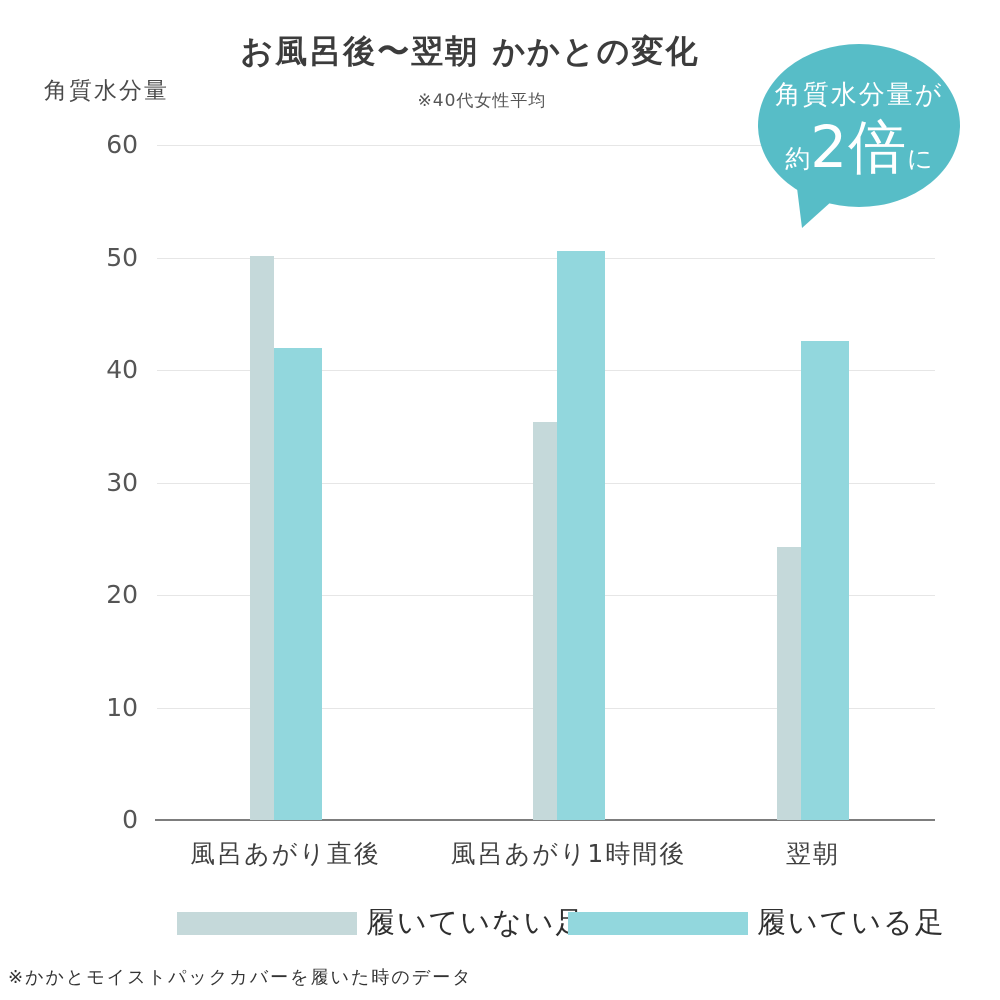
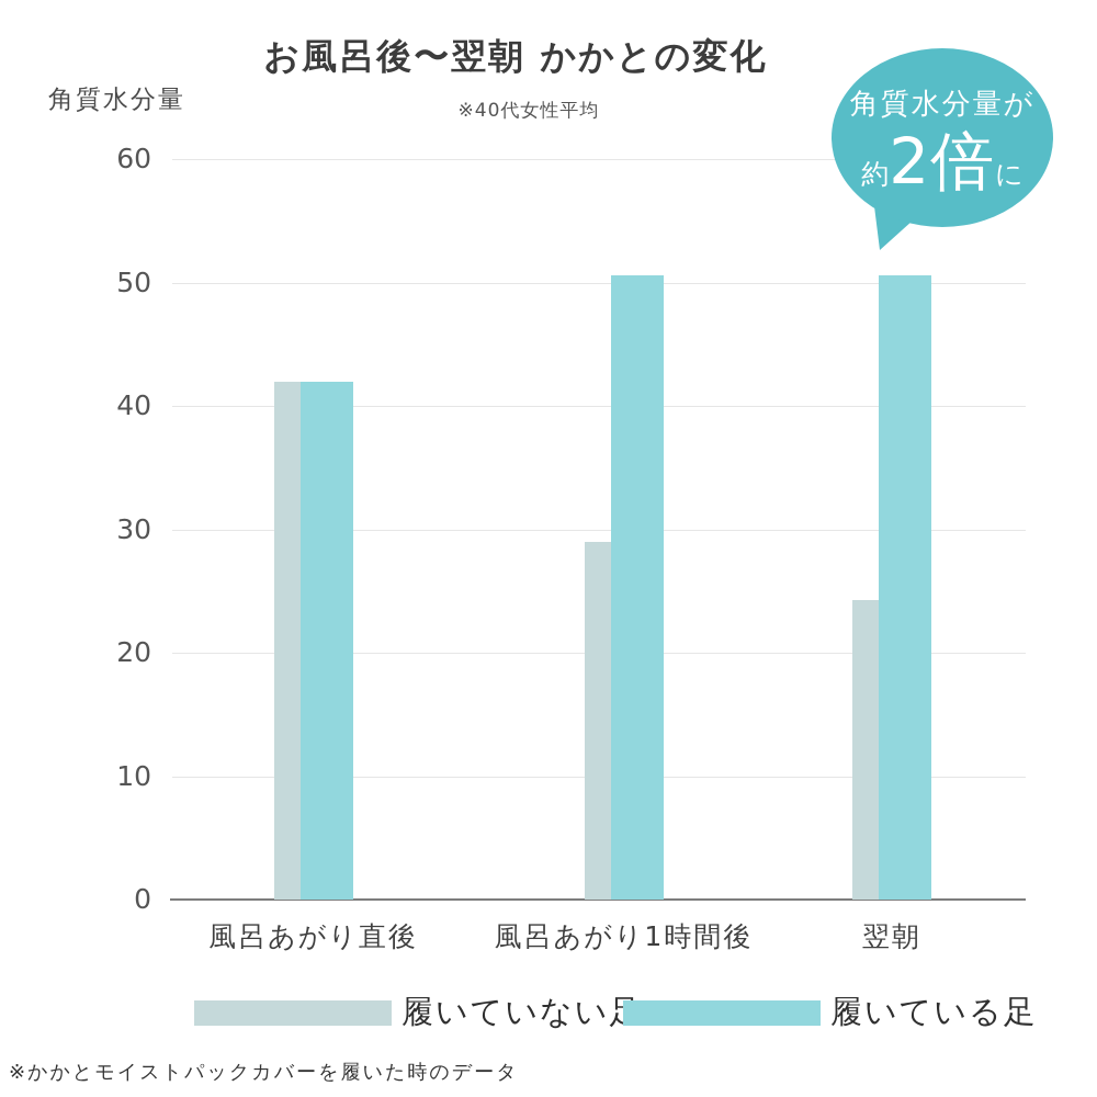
履いていない足/風呂あがり直後: 50.1 -> 42.0
履いていない足/風呂あがり1時間後: 35.4 -> 29.0
履いている足/翌朝: 42.6 -> 50.6
